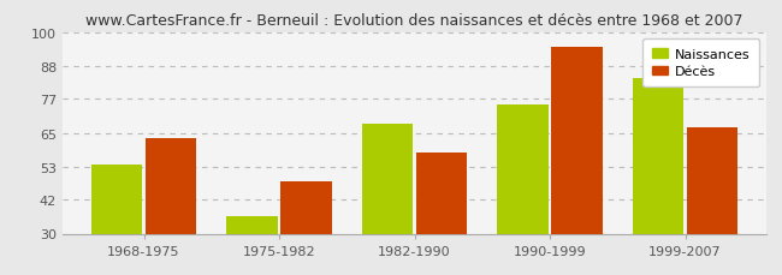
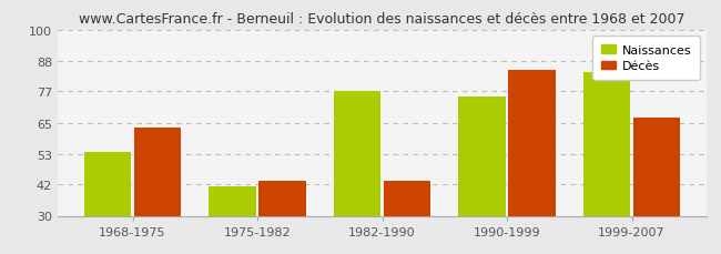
Naissances/1975-1982: 36 -> 41
Décès/1975-1982: 48 -> 43
Naissances/1982-1990: 68 -> 77
Décès/1982-1990: 58 -> 43
Décès/1990-1999: 95 -> 85
